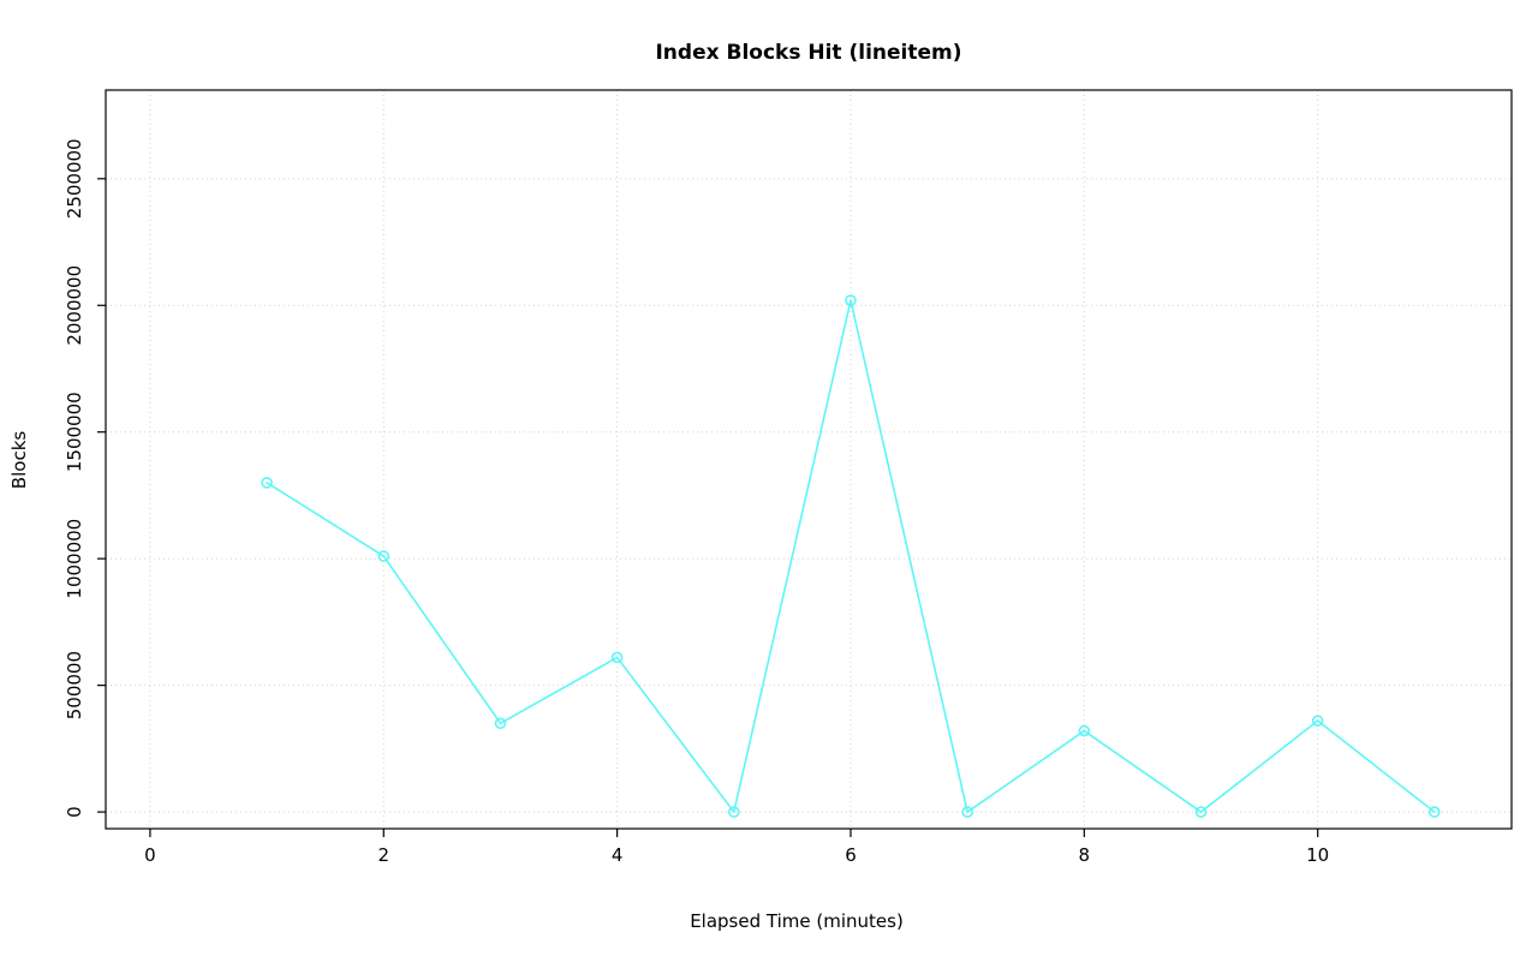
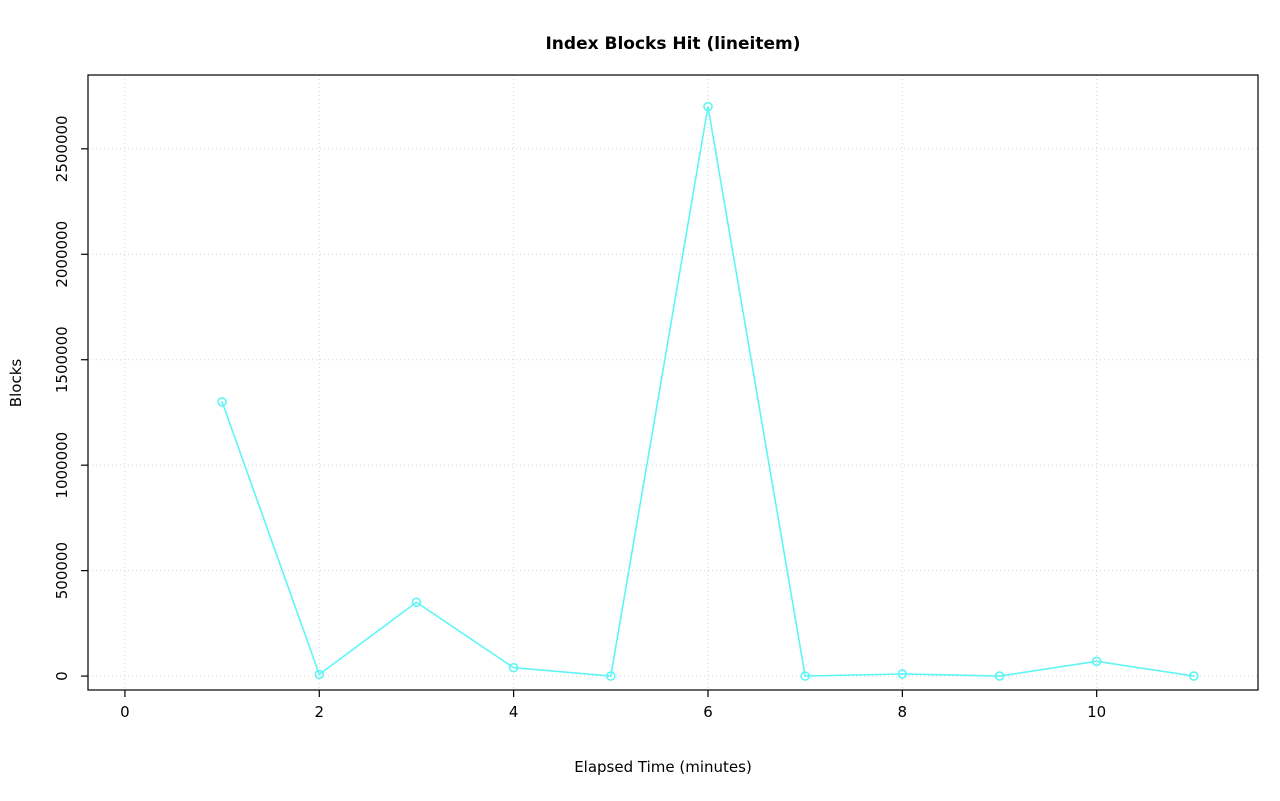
2: 1010000 -> 10000
4: 610000 -> 40000
6: 2020000 -> 2700000
8: 320000 -> 10000
10: 360000 -> 70000
